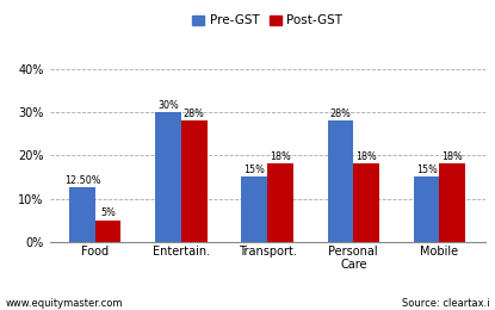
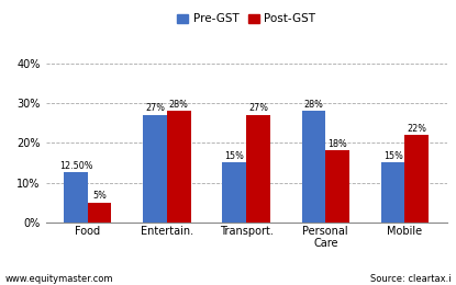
Pre-GST/Entertain.: 30% -> 27%
Post-GST/Transport.: 18% -> 27%
Post-GST/Mobile: 18% -> 22%
